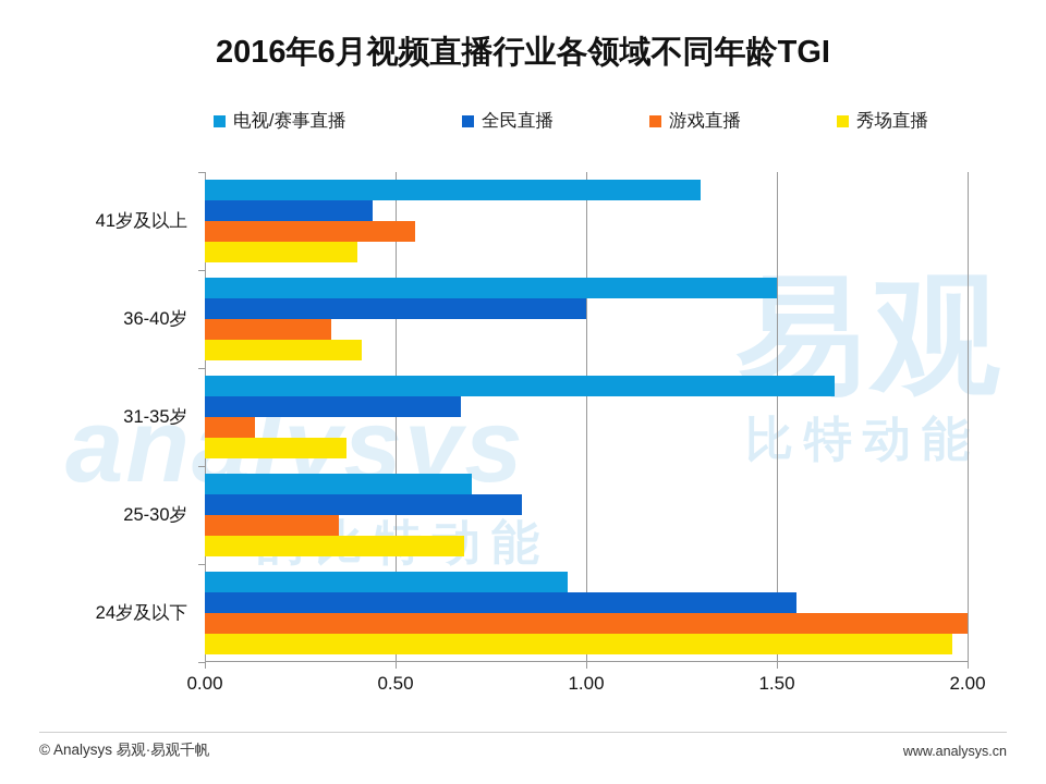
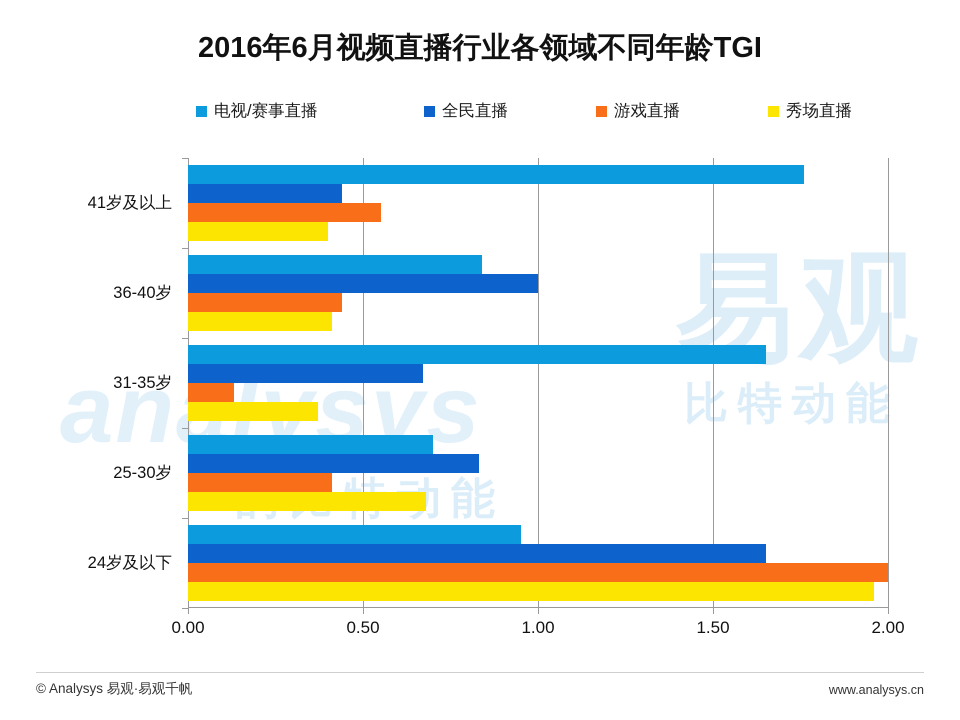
电视/赛事直播/41岁及以上: 1.30 -> 1.76
电视/赛事直播/36-40岁: 1.50 -> 0.84
游戏直播/36-40岁: 0.33 -> 0.44
游戏直播/25-30岁: 0.35 -> 0.41
全民直播/24岁及以下: 1.55 -> 1.65
